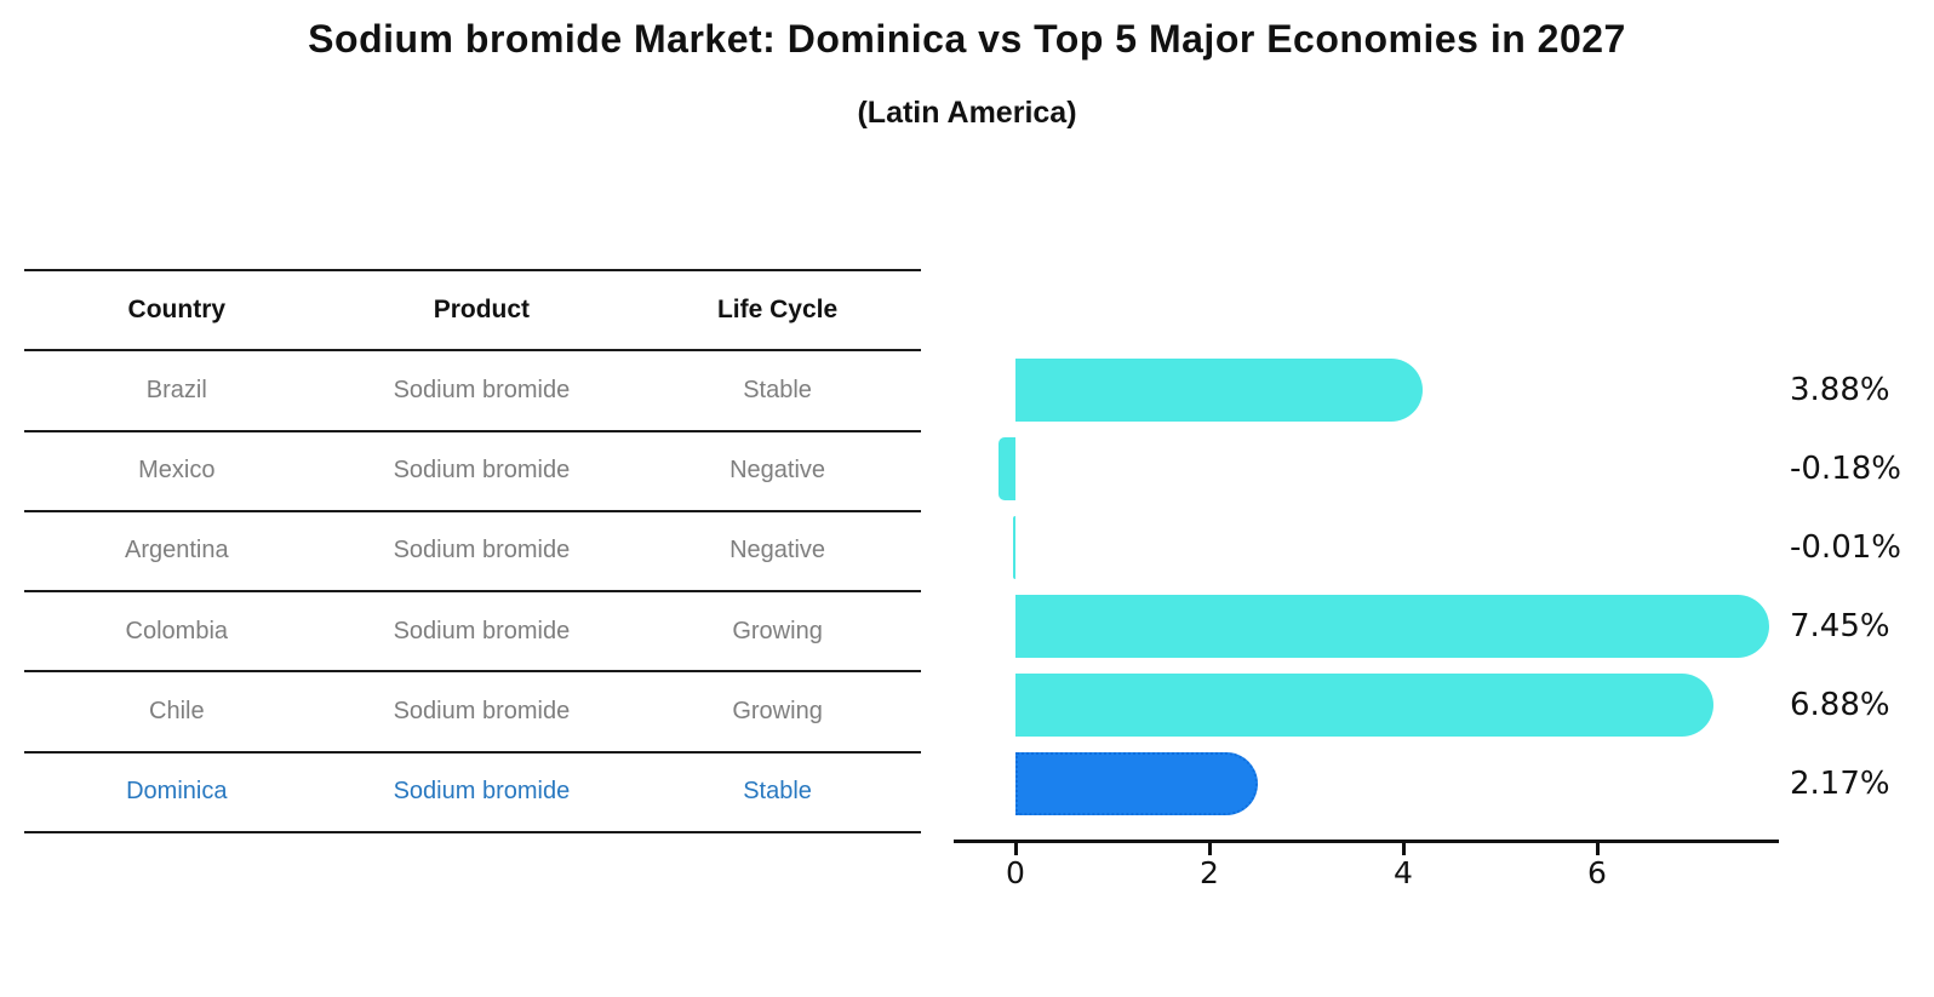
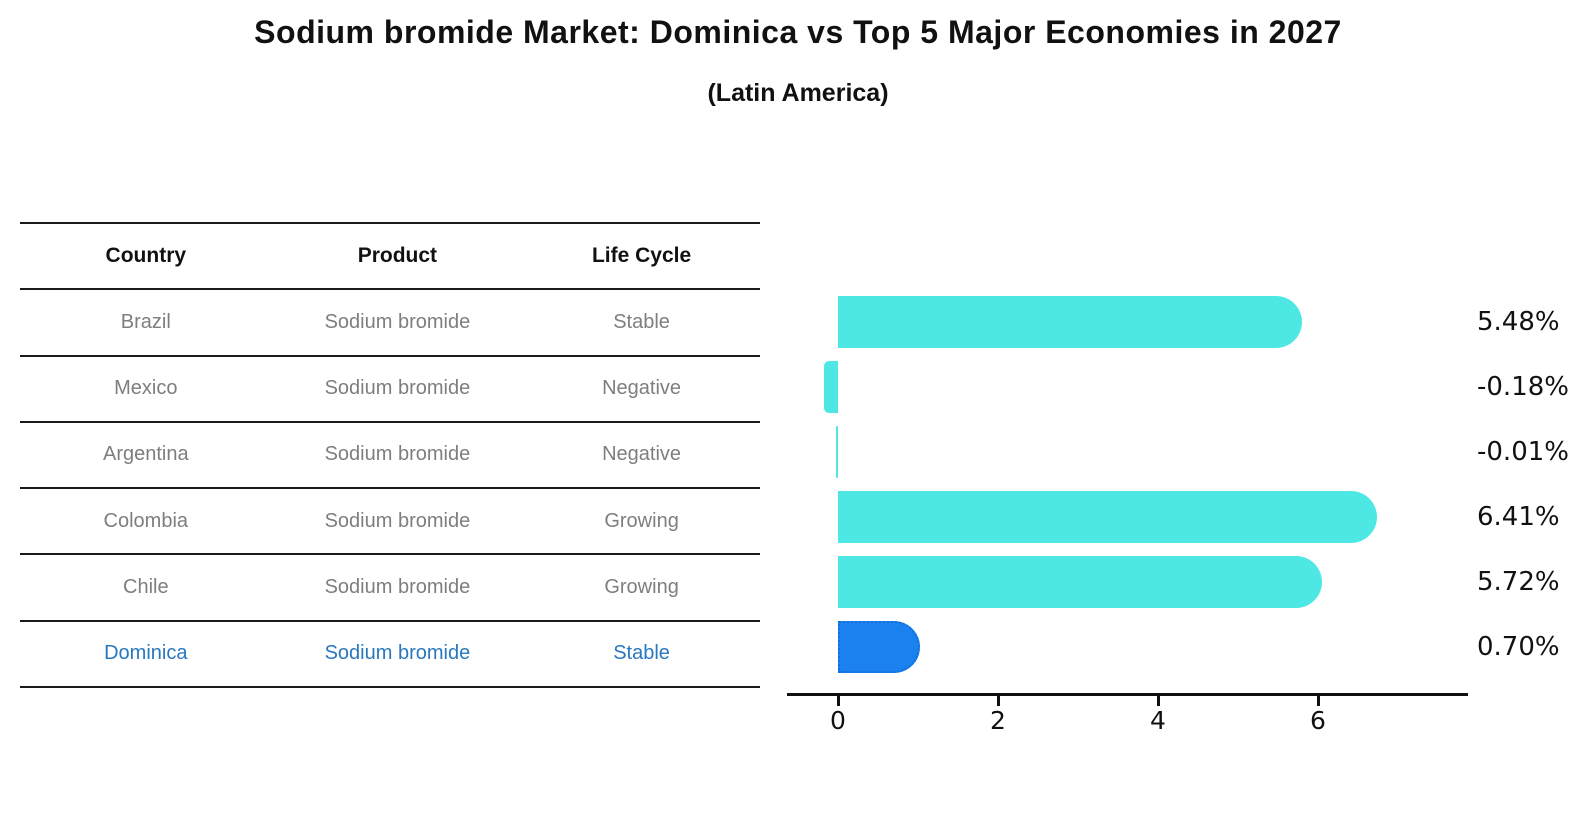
Brazil: 3.88% -> 5.48%
Colombia: 7.45% -> 6.41%
Chile: 6.88% -> 5.72%
Dominica: 2.17% -> 0.70%
